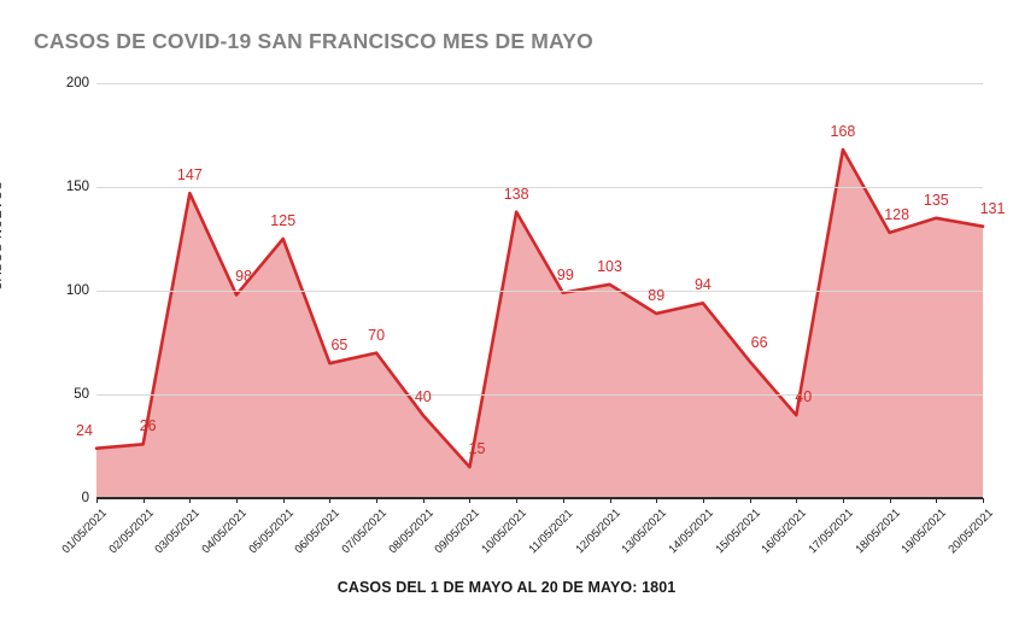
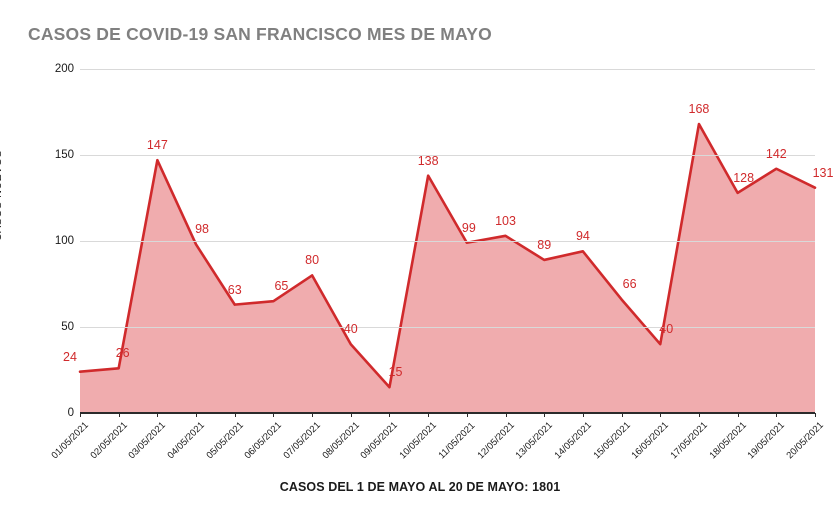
05/05/2021: 125 -> 63
07/05/2021: 70 -> 80
19/05/2021: 135 -> 142
